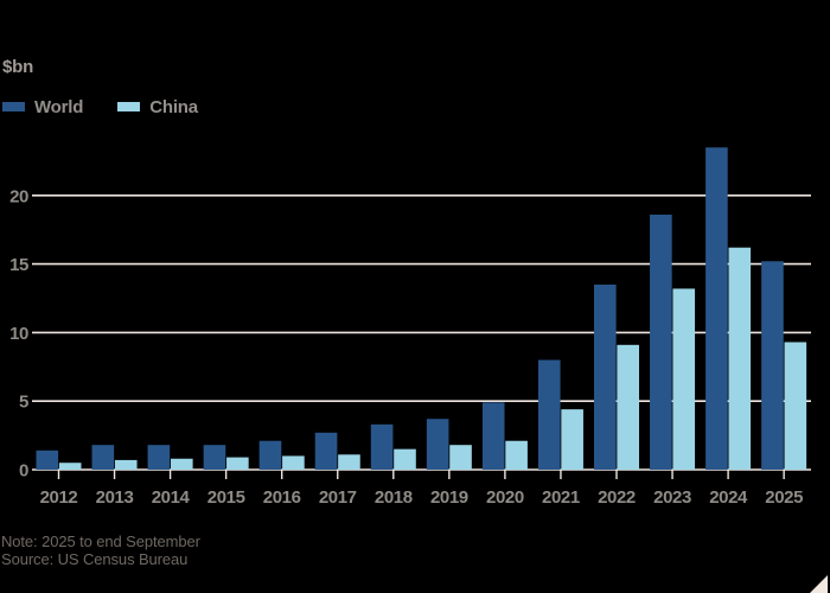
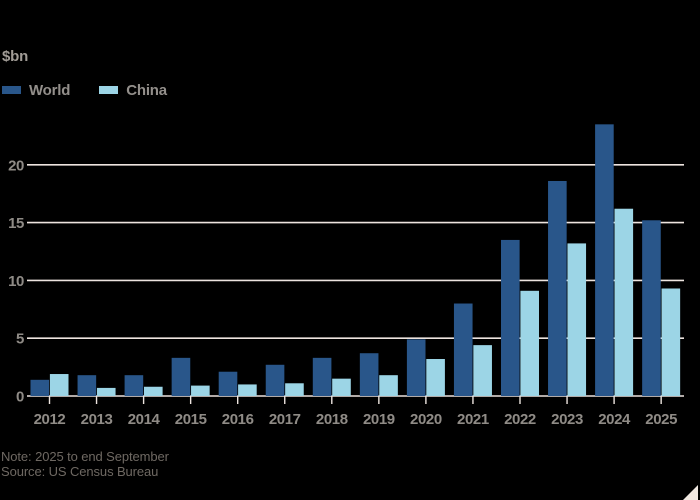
China/2012: 0.5 -> 1.9
World/2015: 1.8 -> 3.3
China/2020: 2.1 -> 3.2
